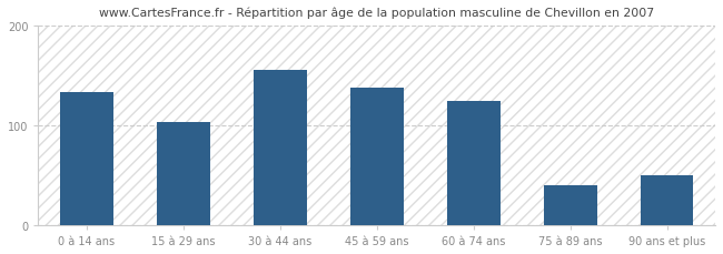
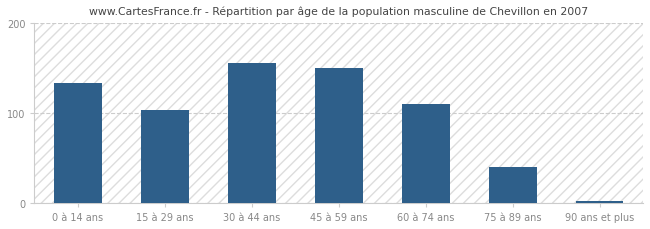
45 à 59 ans: 138 -> 150
60 à 74 ans: 124 -> 110
90 ans et plus: 50 -> 2
